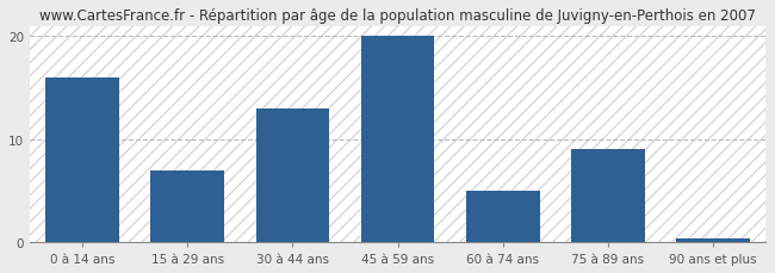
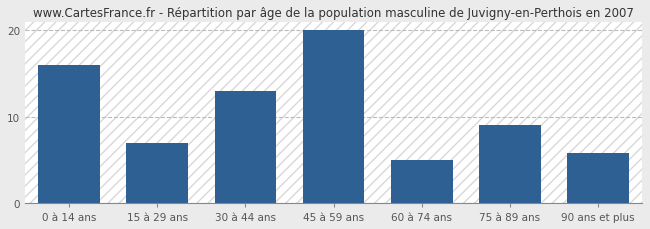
90 ans et plus: 0.3 -> 5.8
